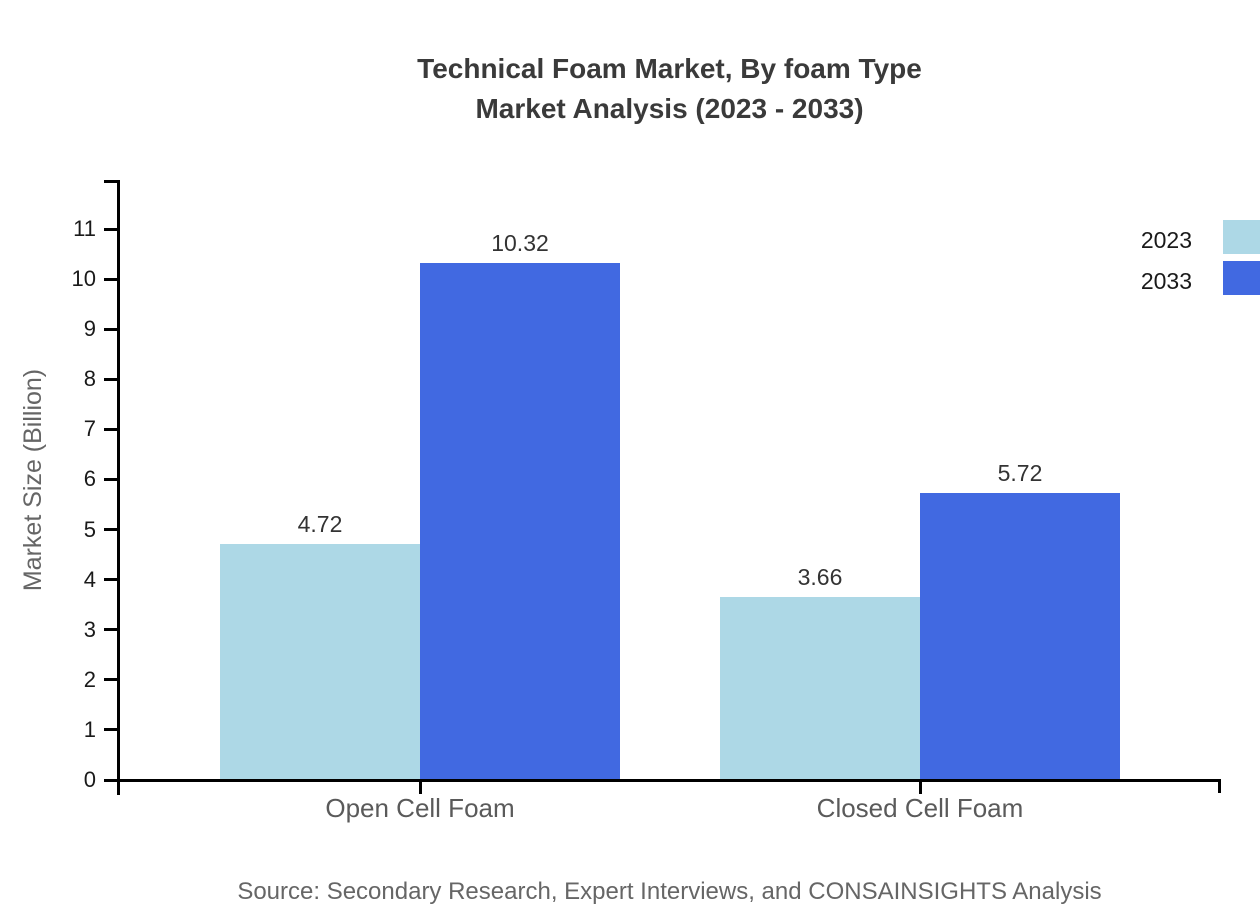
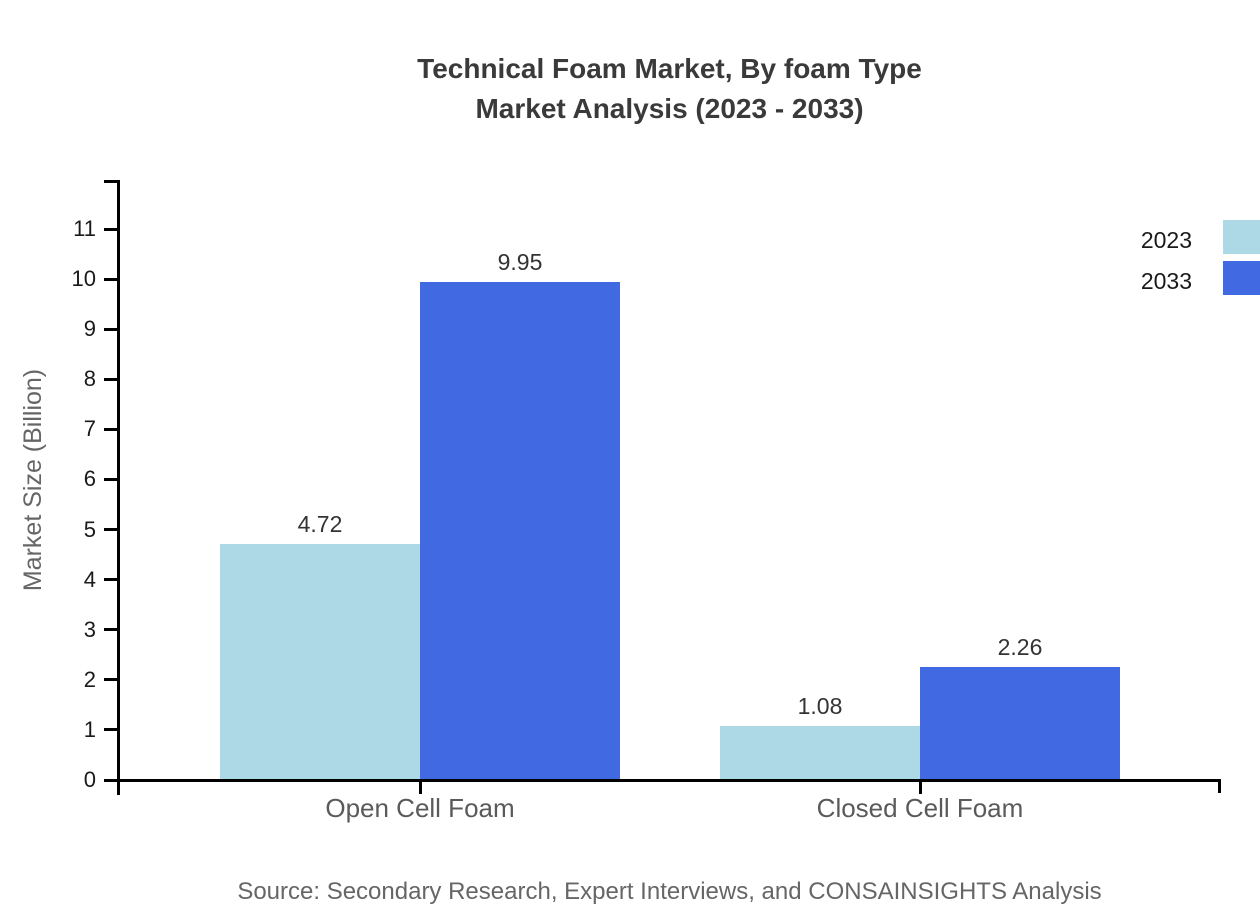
2033/Open Cell Foam: 10.32 -> 9.95
2023/Closed Cell Foam: 3.66 -> 1.08
2033/Closed Cell Foam: 5.72 -> 2.26
